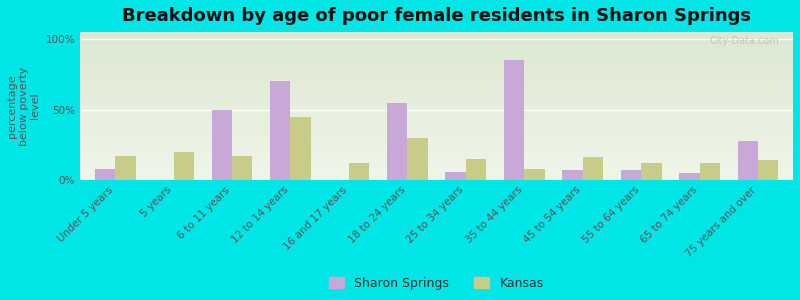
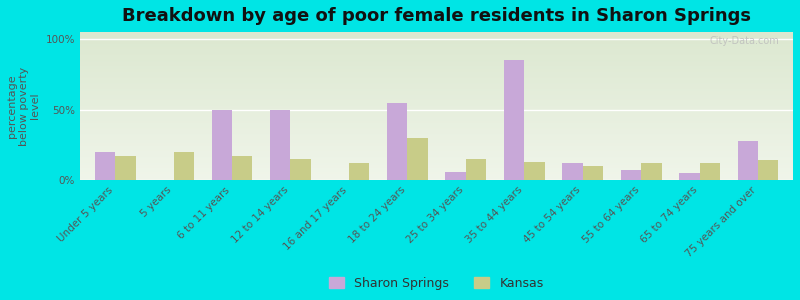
Sharon Springs/Under 5 years: 8% -> 20%
Sharon Springs/12 to 14 years: 70% -> 50%
Kansas/12 to 14 years: 45% -> 15%
Kansas/35 to 44 years: 8% -> 13%
Sharon Springs/45 to 54 years: 7% -> 12%
Kansas/45 to 54 years: 16% -> 10%
